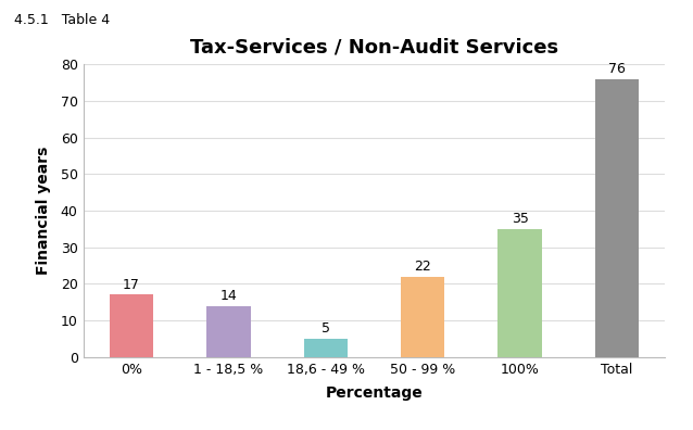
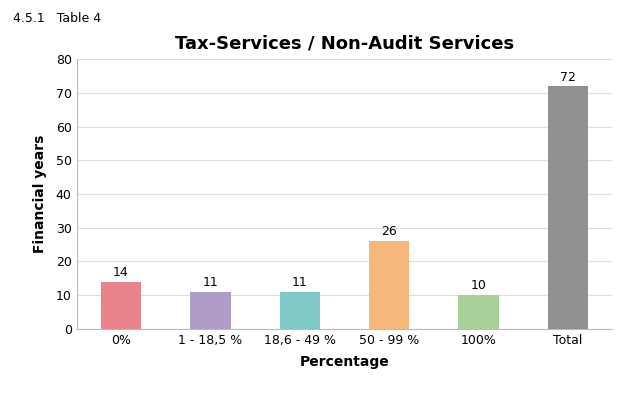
0%: 17 -> 14
1 - 18,5 %: 14 -> 11
18,6 - 49 %: 5 -> 11
50 - 99 %: 22 -> 26
100%: 35 -> 10
Total: 76 -> 72
